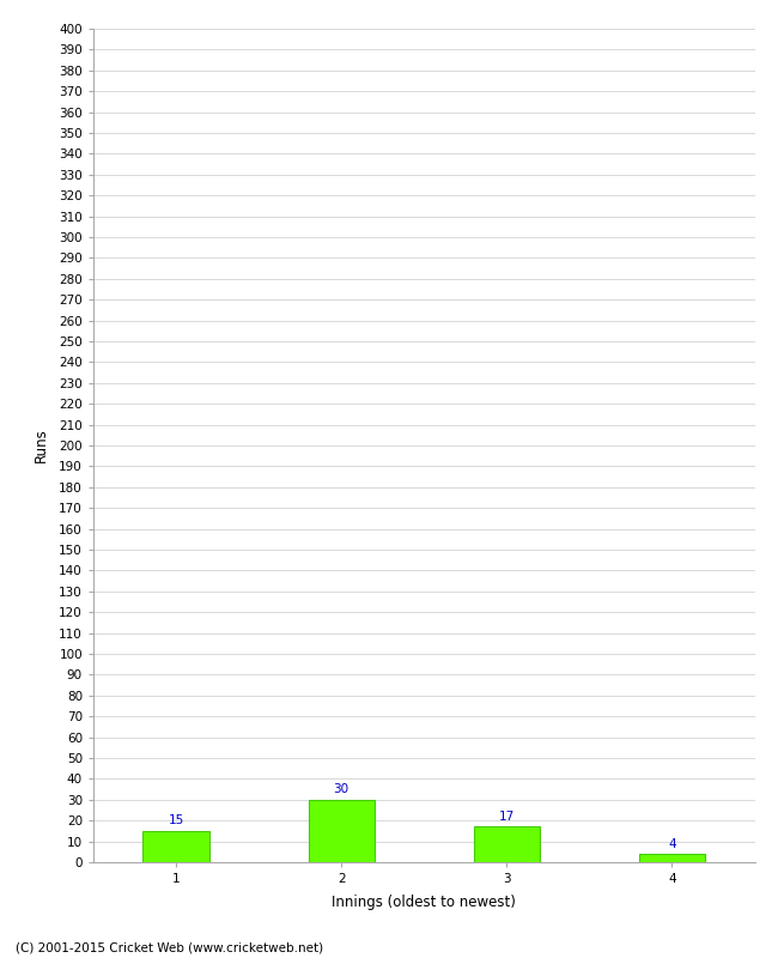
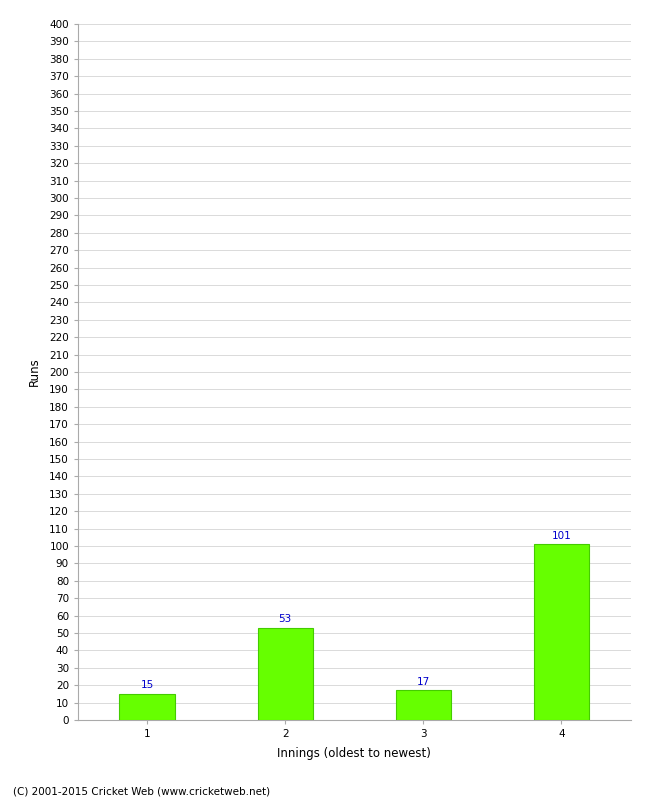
2: 30 -> 53
4: 4 -> 101
